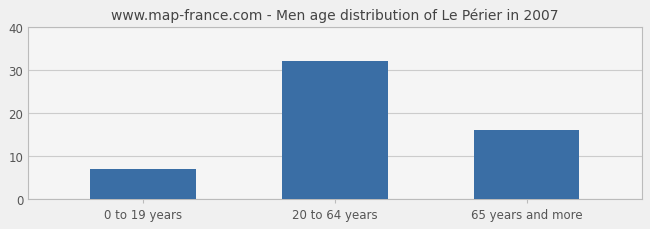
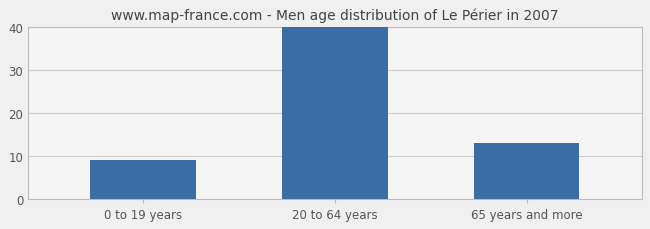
0 to 19 years: 7 -> 9
20 to 64 years: 32 -> 40
65 years and more: 16 -> 13
